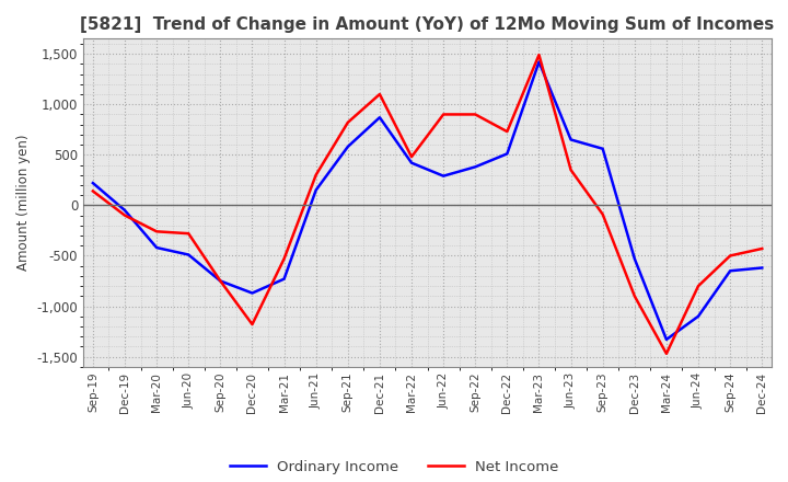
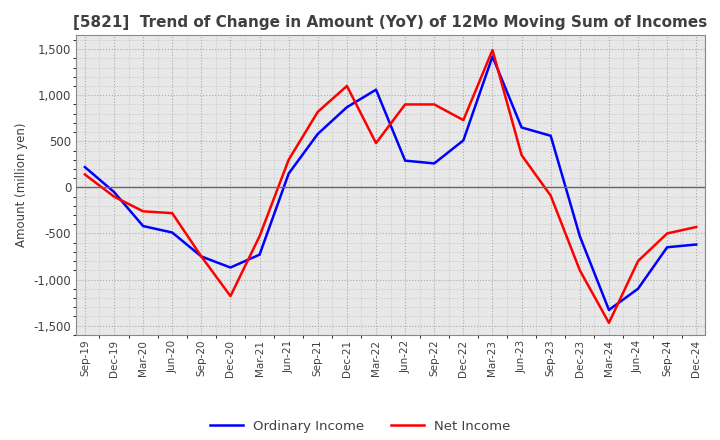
Ordinary Income/Mar-22: 420 -> 1,060
Ordinary Income/Sep-22: 380 -> 260
